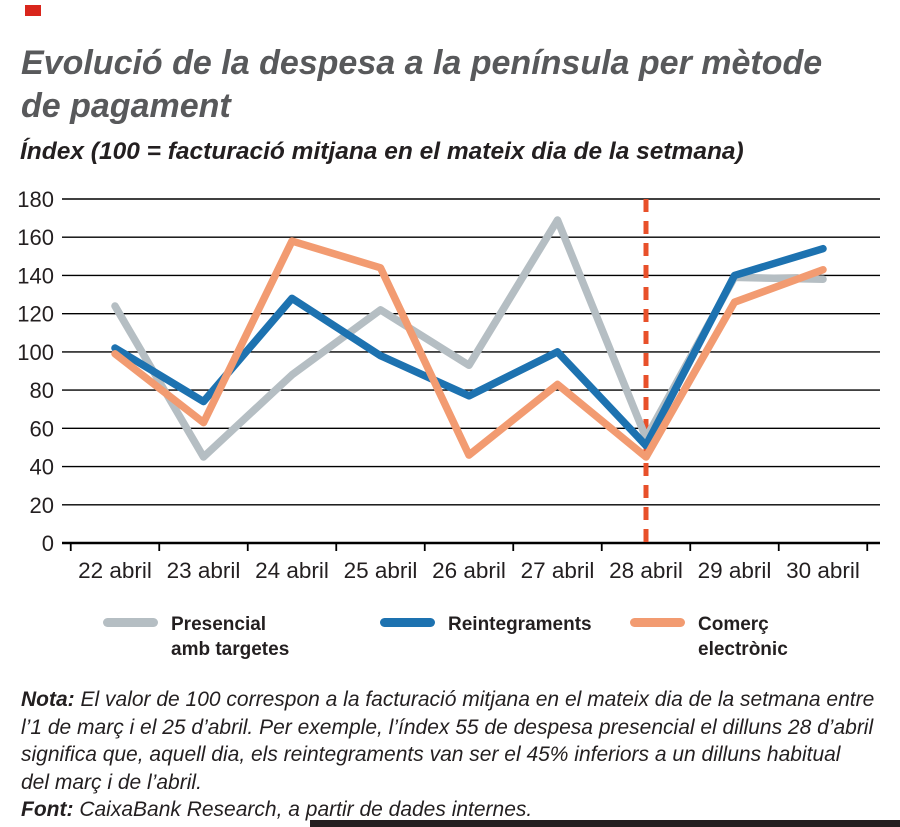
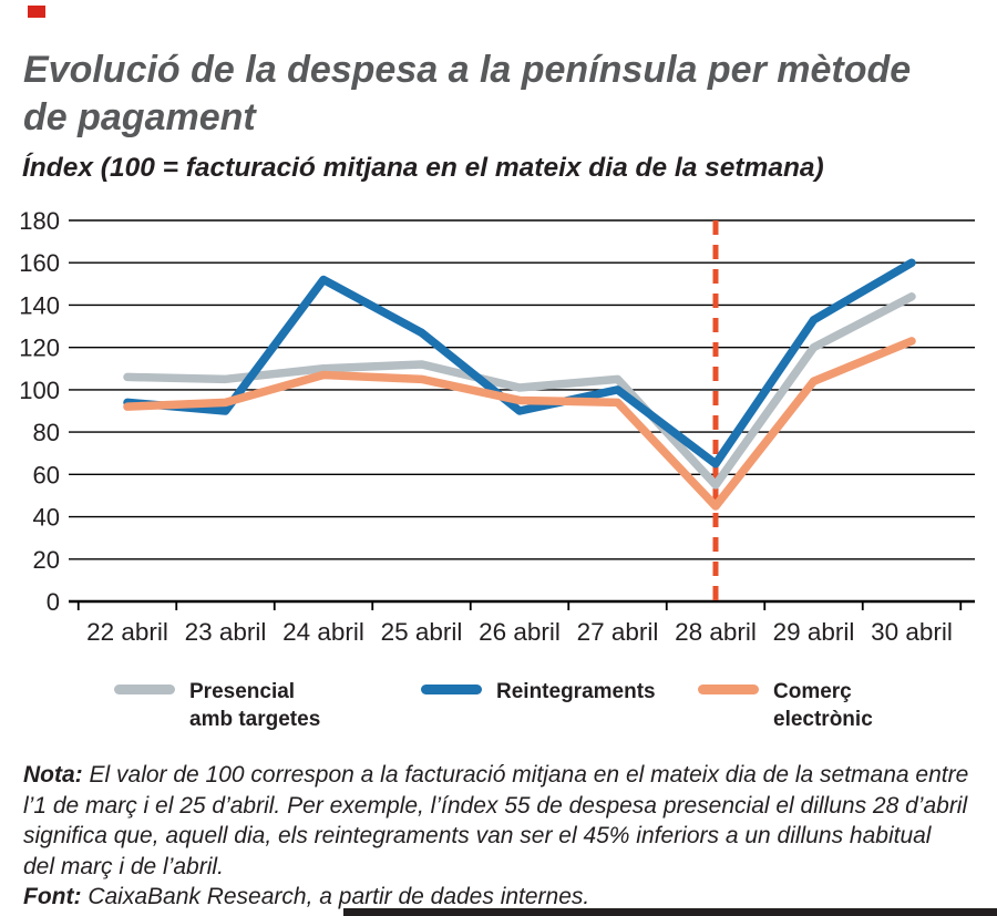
Presencial amb targetes/22 abril: 124 -> 106
Reintegraments/22 abril: 102 -> 94
Comerç electrònic/22 abril: 99 -> 92
Presencial amb targetes/23 abril: 45 -> 105
Reintegraments/23 abril: 74 -> 90
Comerç electrònic/23 abril: 63 -> 94
Presencial amb targetes/24 abril: 88 -> 110
Reintegraments/24 abril: 128 -> 152
Comerç electrònic/24 abril: 158 -> 107
Presencial amb targetes/25 abril: 122 -> 112
Reintegraments/25 abril: 98 -> 127
Comerç electrònic/25 abril: 144 -> 105
Presencial amb targetes/26 abril: 93 -> 101
Reintegraments/26 abril: 77 -> 90
Comerç electrònic/26 abril: 46 -> 95
Presencial amb targetes/27 abril: 169 -> 105
Comerç electrònic/27 abril: 83 -> 94
Reintegraments/28 abril: 51 -> 65
Presencial amb targetes/29 abril: 139 -> 120
Reintegraments/29 abril: 140 -> 133
Comerç electrònic/29 abril: 126 -> 104
Presencial amb targetes/30 abril: 138 -> 144
Reintegraments/30 abril: 154 -> 160
Comerç electrònic/30 abril: 143 -> 123
